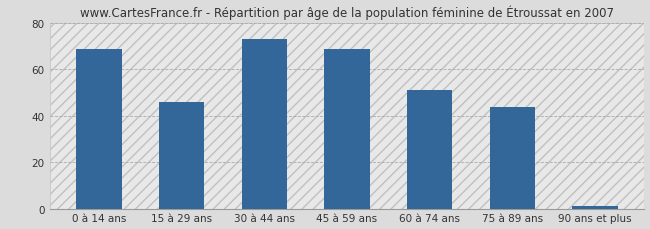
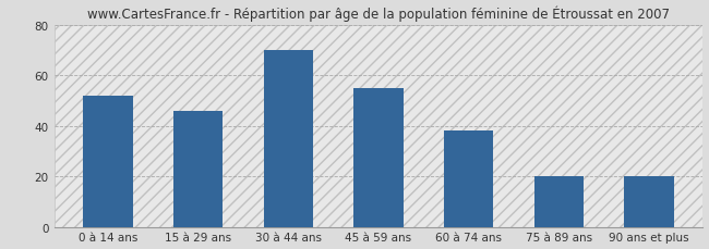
0 à 14 ans: 69 -> 52
30 à 44 ans: 73 -> 70
45 à 59 ans: 69 -> 55
60 à 74 ans: 51 -> 38
75 à 89 ans: 44 -> 20
90 ans et plus: 1 -> 20
